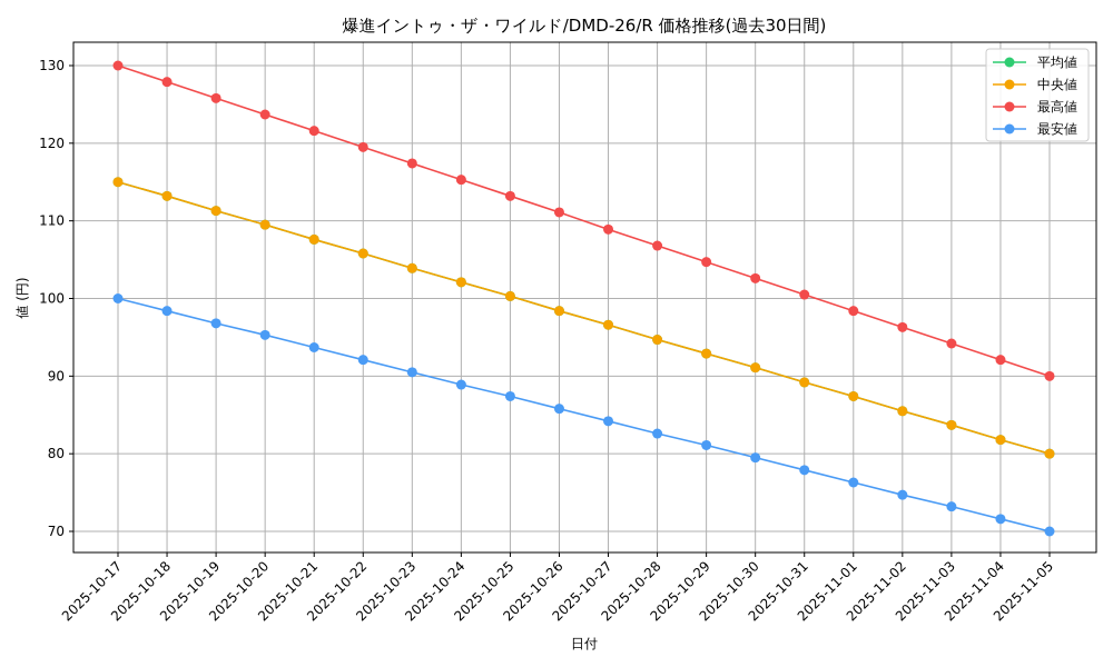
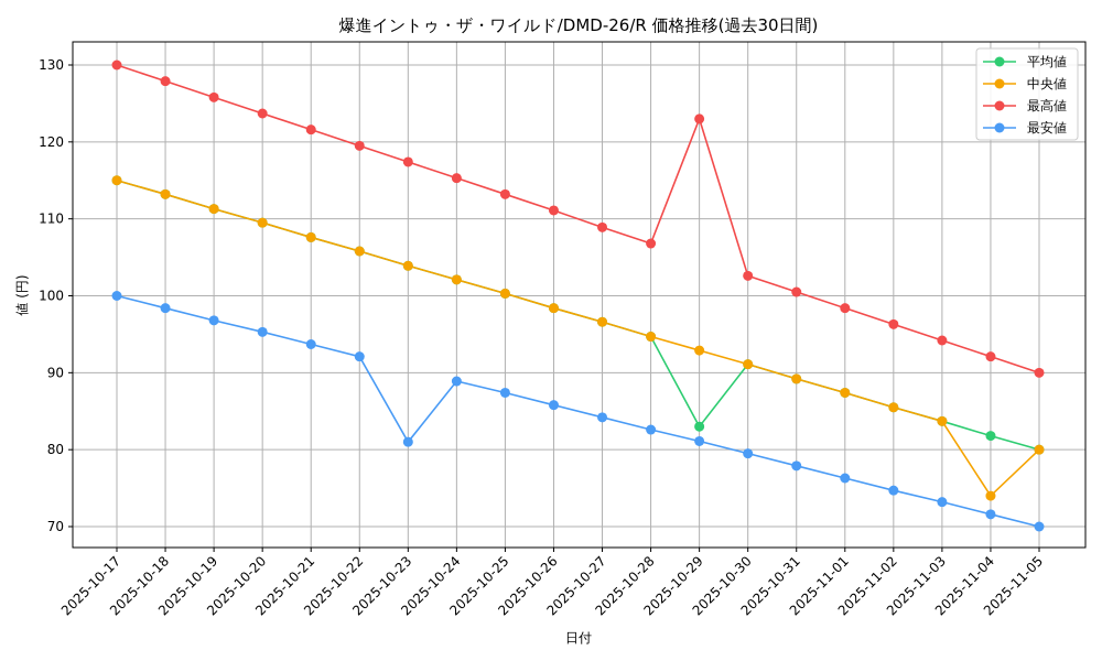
最安値/2025-10-23: 90 -> 81
平均値/2025-10-29: 93 -> 83
最高値/2025-10-29: 105 -> 123
中央値/2025-11-04: 82 -> 74
